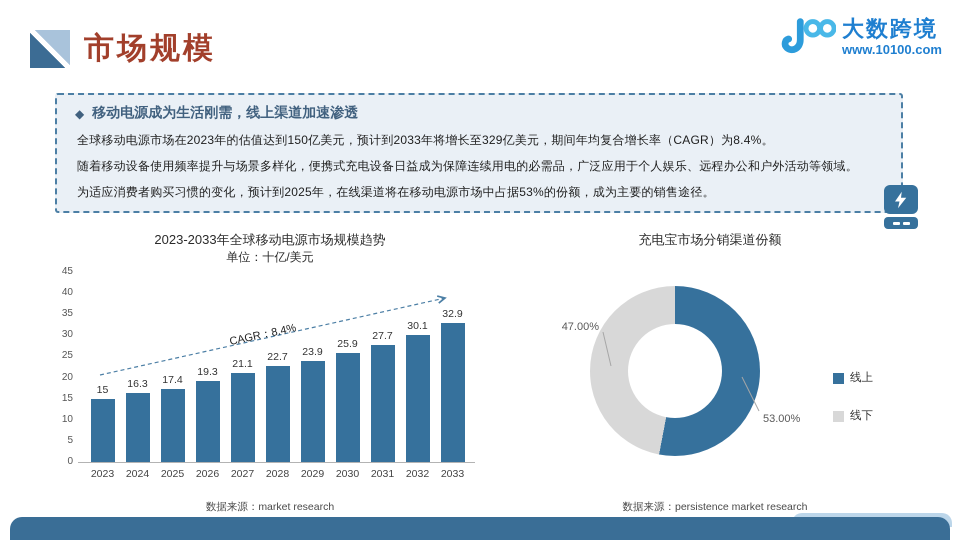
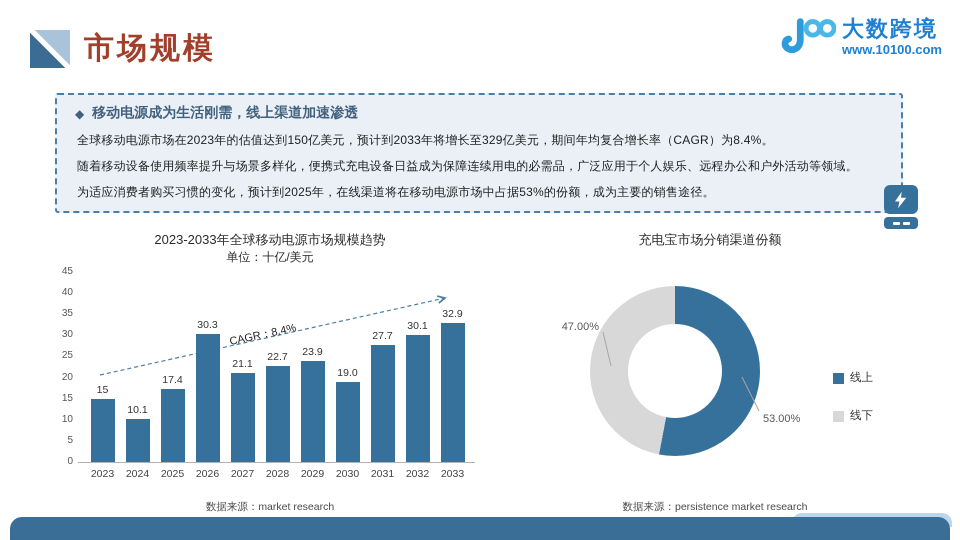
2023-2033年全球移动电源市场规模趋势/2024: 16.3 -> 10.1
2023-2033年全球移动电源市场规模趋势/2026: 19.3 -> 30.3
2023-2033年全球移动电源市场规模趋势/2030: 25.9 -> 19.0
